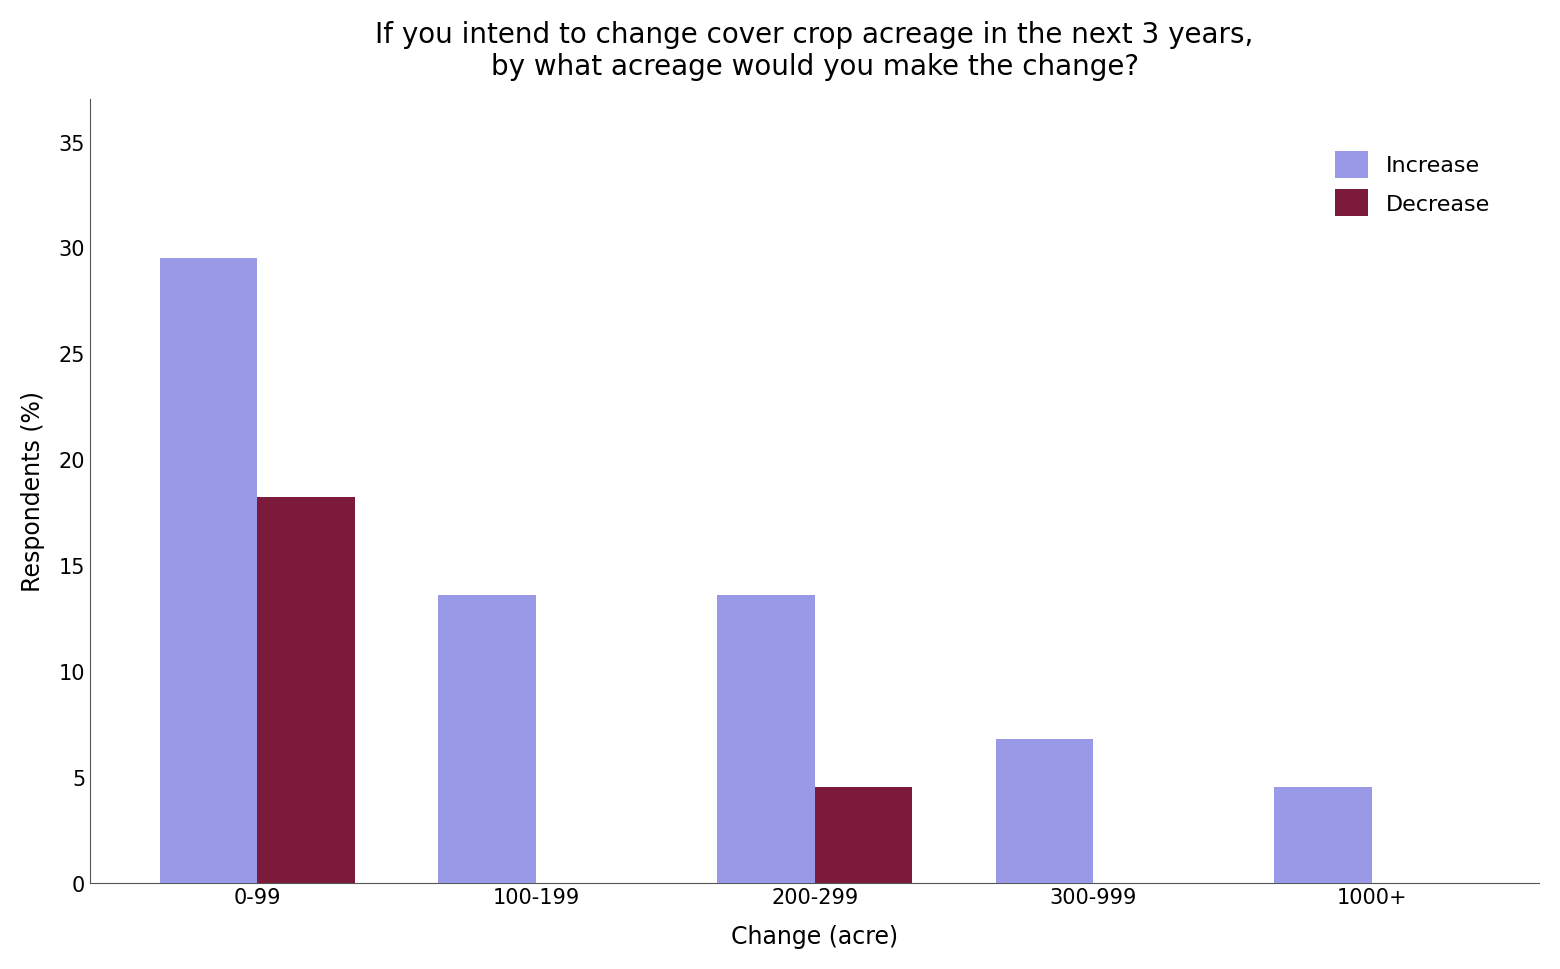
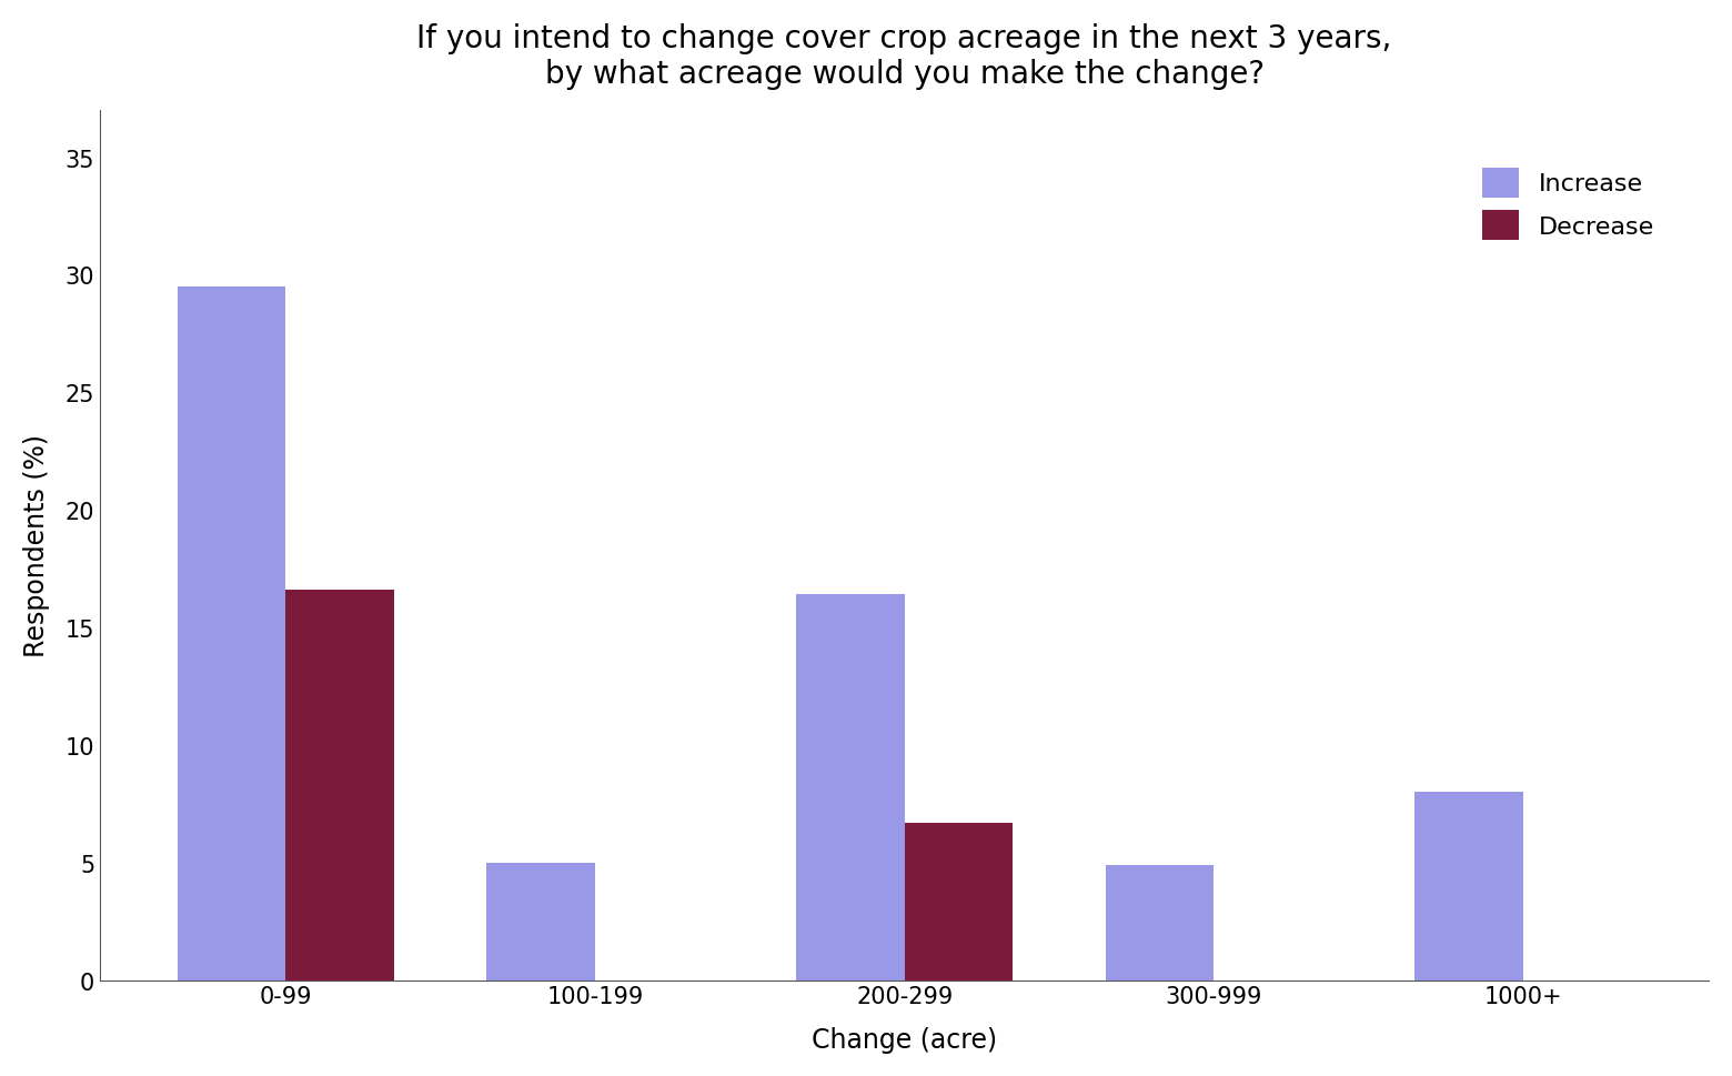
Decrease/0-99: 18.2 -> 16.6
Increase/100-199: 13.6 -> 5.0
Increase/200-299: 13.6 -> 16.4
Decrease/200-299: 4.5 -> 6.7
Increase/300-999: 6.8 -> 4.9
Increase/1000+: 4.5 -> 8.0
